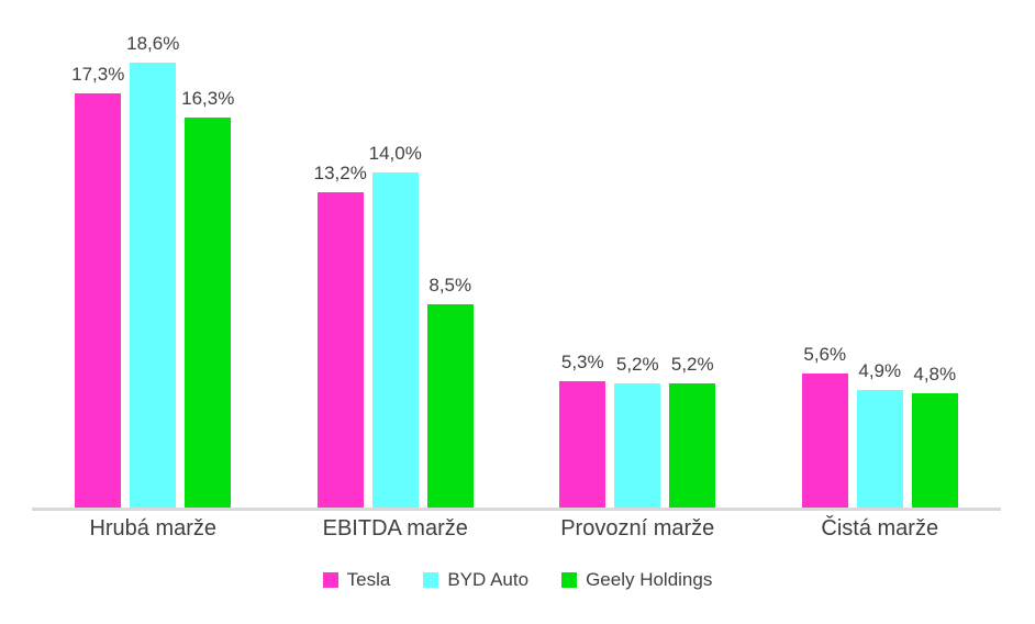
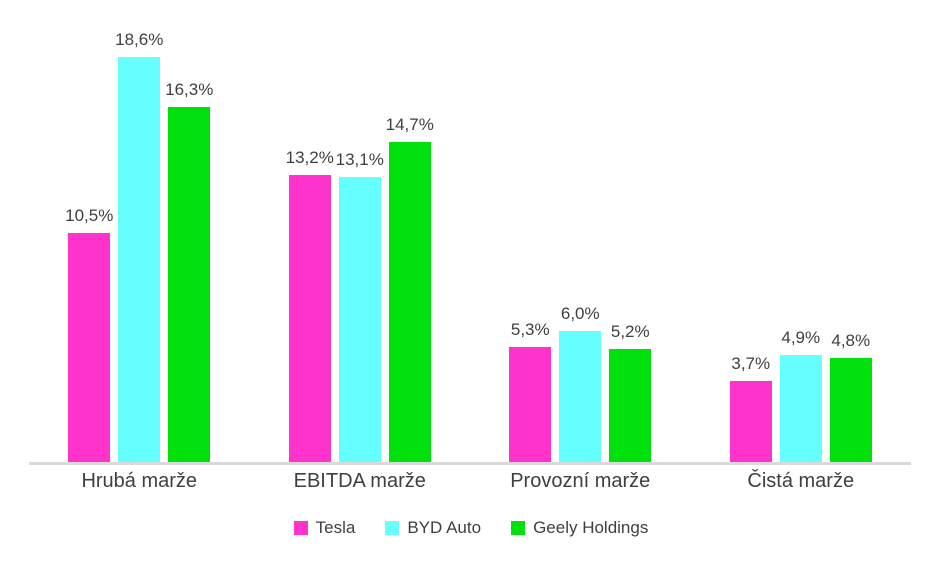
Tesla/Hrubá marže: 17,3% -> 10,5%
BYD Auto/EBITDA marže: 14,0% -> 13,1%
Geely Holdings/EBITDA marže: 8,5% -> 14,7%
BYD Auto/Provozní marže: 5,2% -> 6,0%
Tesla/Čistá marže: 5,6% -> 3,7%
